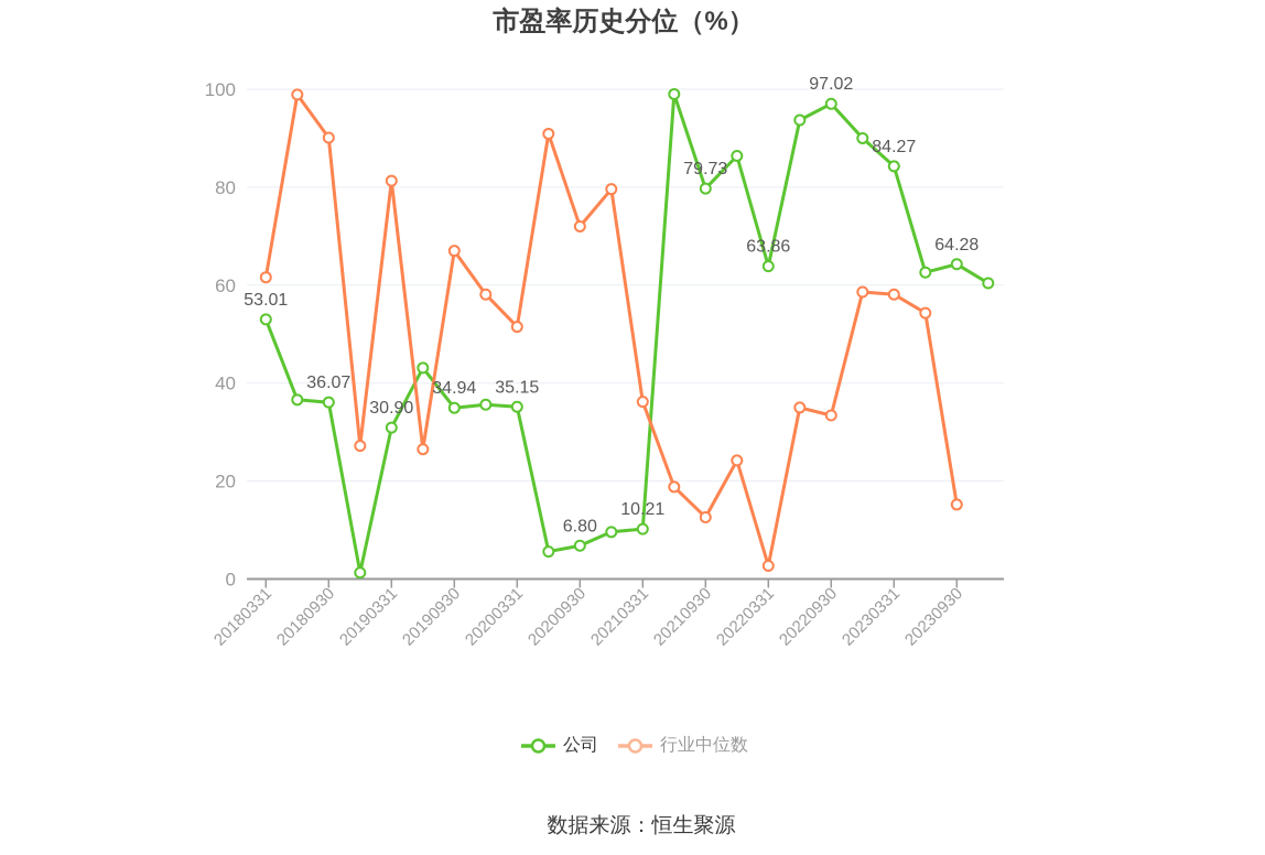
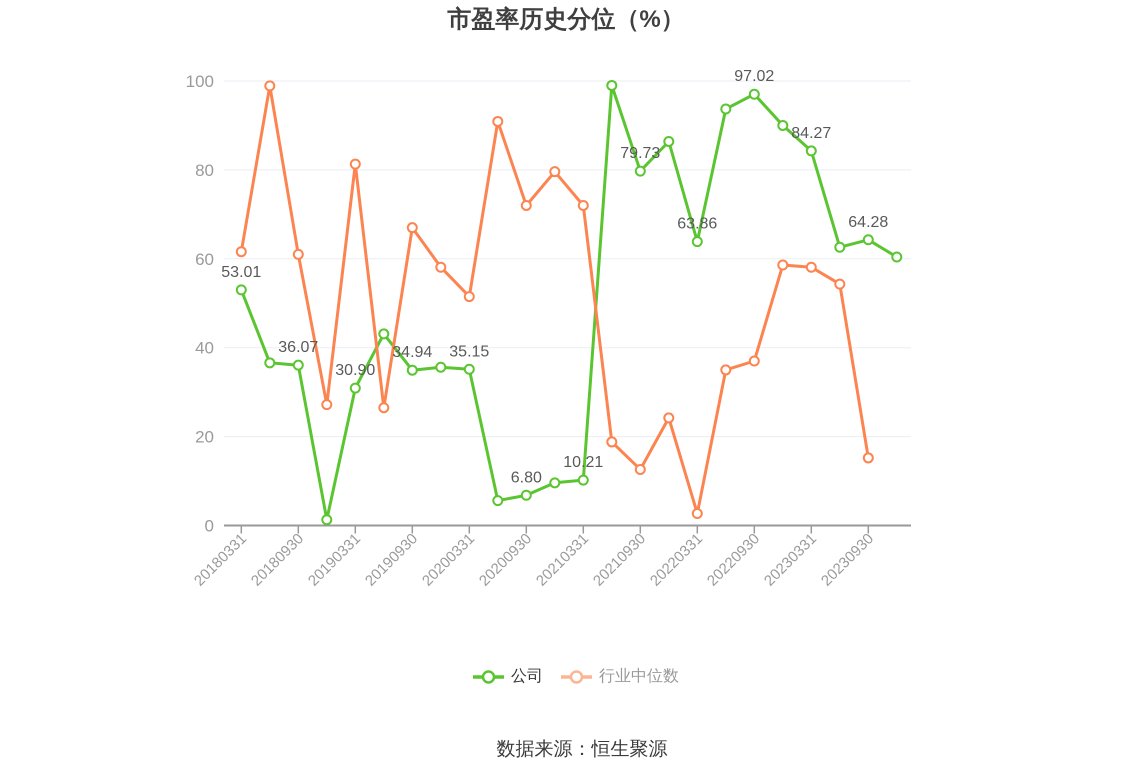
行业中位数/20180930: 90 -> 61
行业中位数/20210331: 36 -> 72
行业中位数/20220930: 33 -> 37
